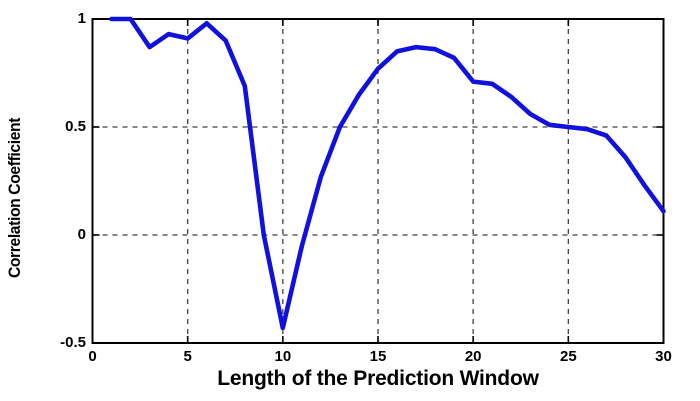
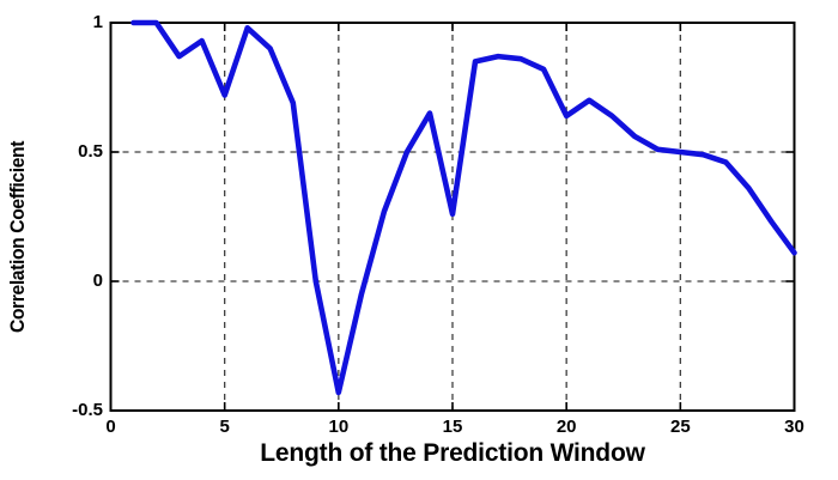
5: 0.91 -> 0.72
15: 0.77 -> 0.26
20: 0.71 -> 0.64
